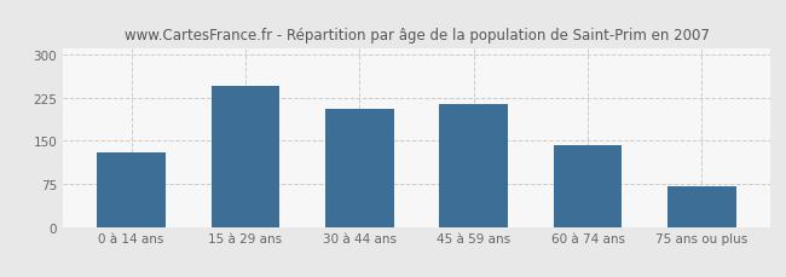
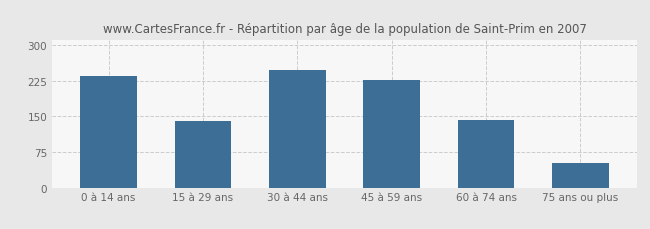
0 à 14 ans: 130 -> 235
15 à 29 ans: 245 -> 140
30 à 44 ans: 205 -> 248
45 à 59 ans: 215 -> 227
75 ans ou plus: 70 -> 52
